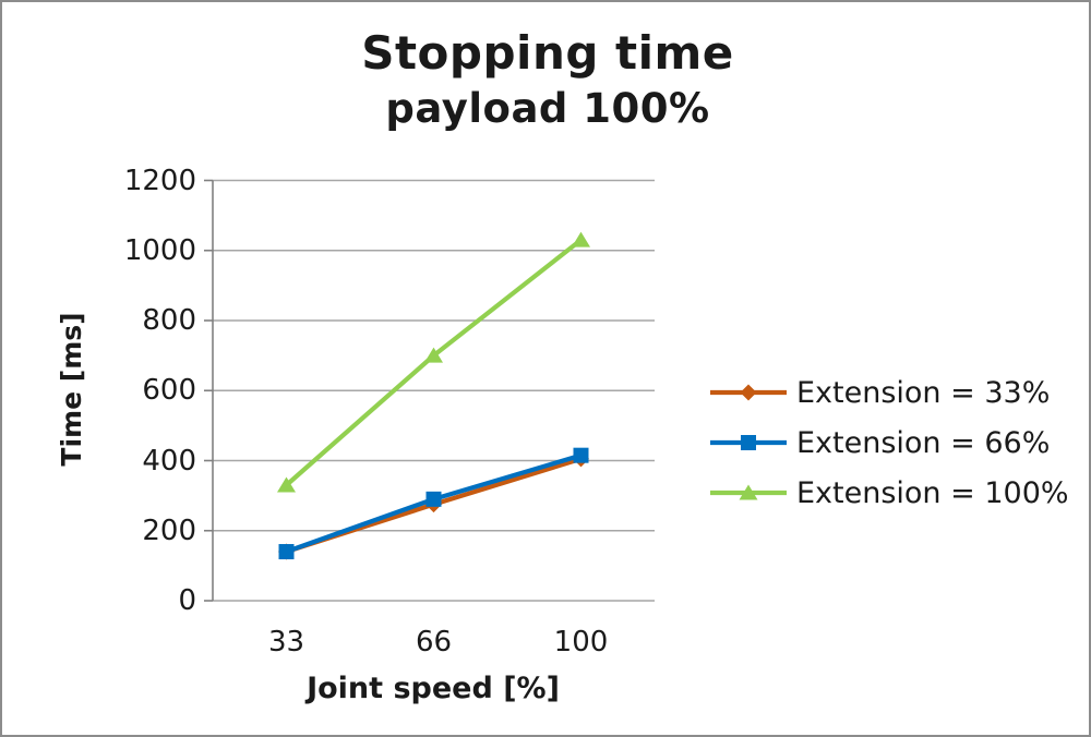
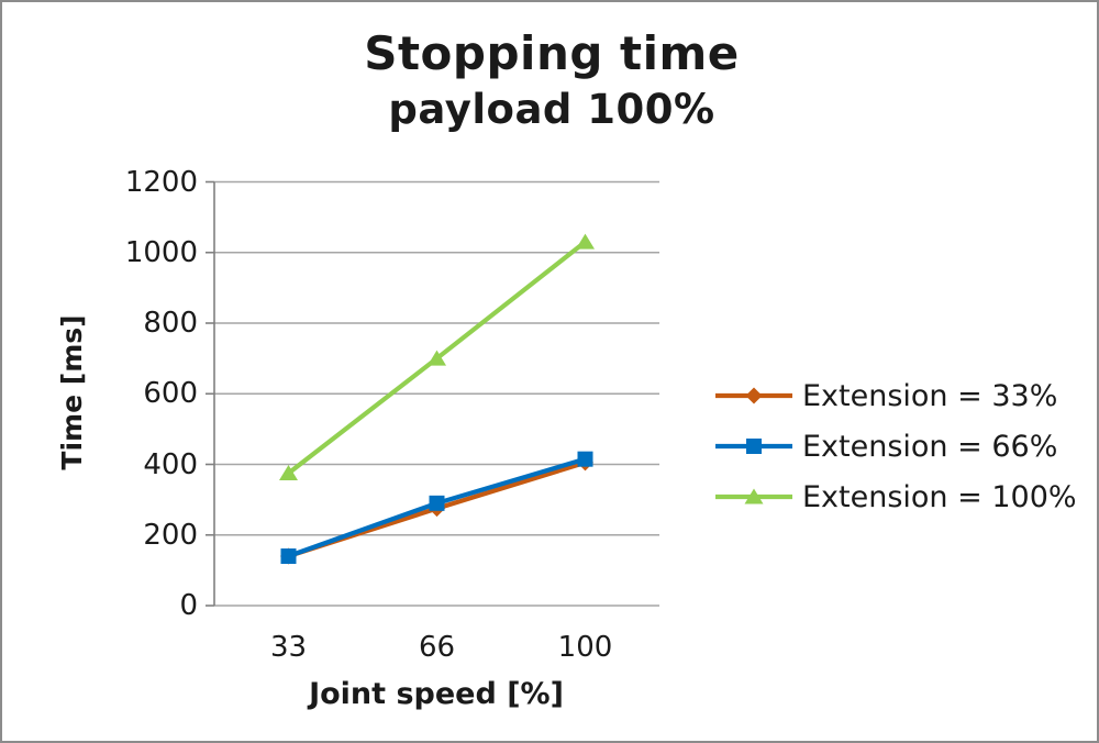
Extension = 100%/33: 330 -> 380
